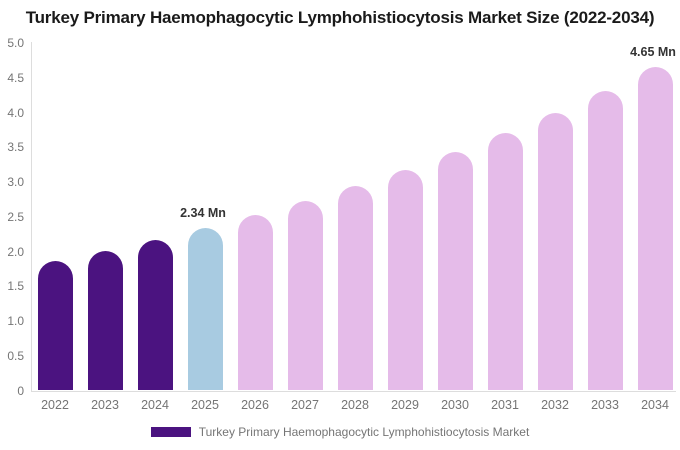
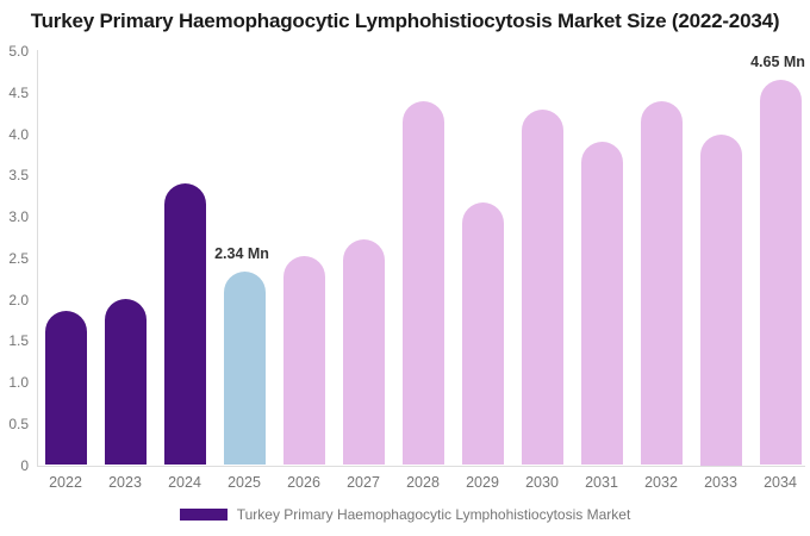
2024: 2.2 -> 3.4
2028: 2.9 -> 4.4
2030: 3.4 -> 4.3
2031: 3.7 -> 3.9
2032: 4.0 -> 4.4
2033: 4.3 -> 4.0
